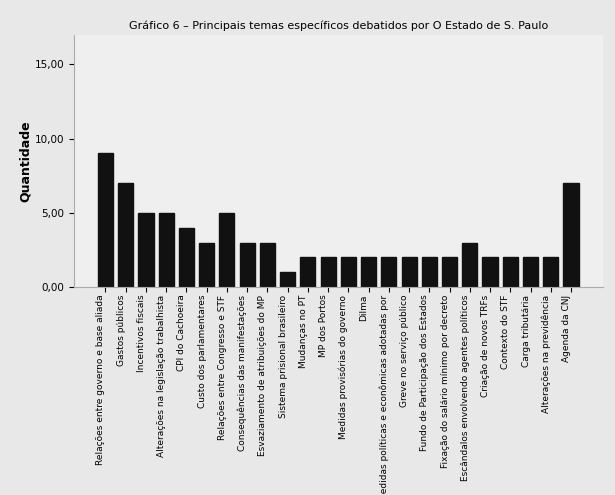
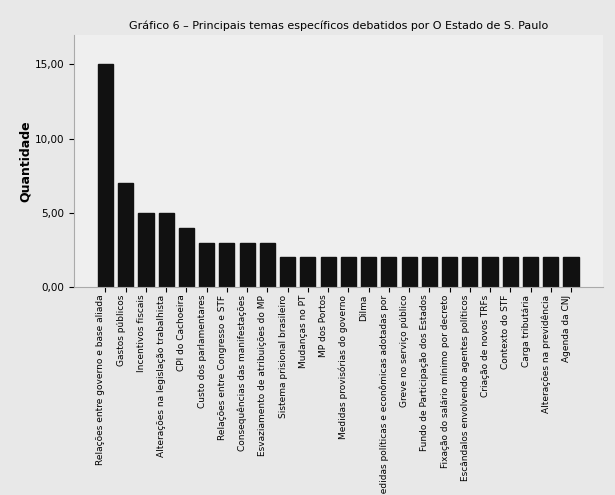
Relações entre governo e base aliada: 9 -> 15
Relações entre Congresso e STF: 5 -> 3
Sistema prisional brasileiro: 1 -> 2
Escândalos envolvendo agentes políticos: 3 -> 2
Agenda da CNJ: 7 -> 2
